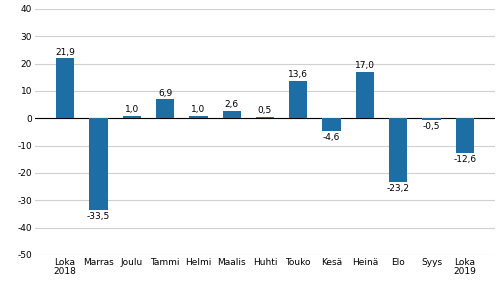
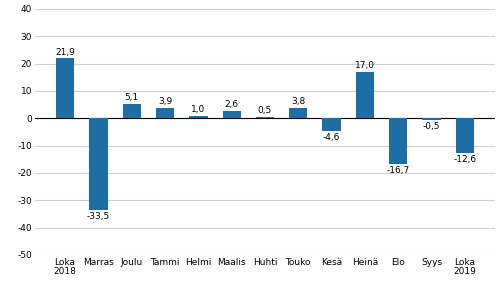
Joulu: 1,0 -> 5,1
Tammi: 6,9 -> 3,9
Touko: 13,6 -> 3,8
Elo: -23,2 -> -16,7
